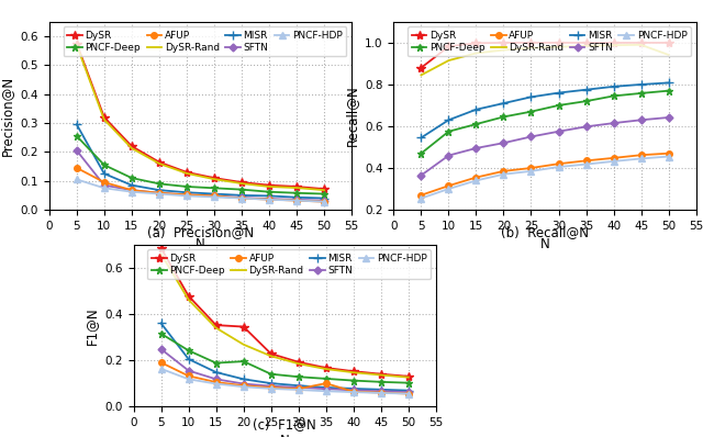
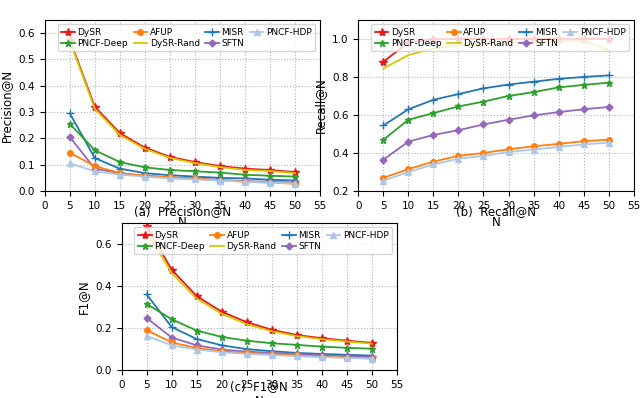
DySR/20: 0.345 -> 0.278
PNCF-Deep/20: 0.195 -> 0.158
AFUP/35: 0.100 -> 0.070
